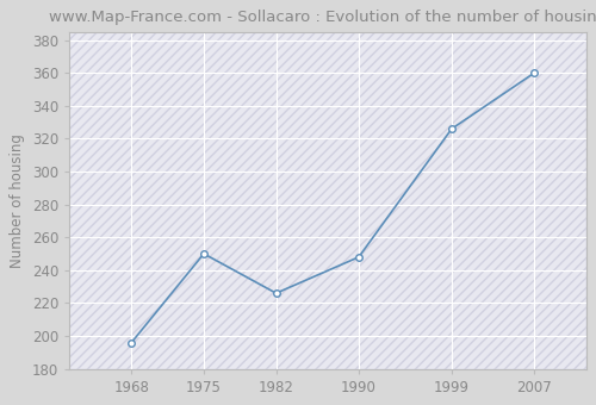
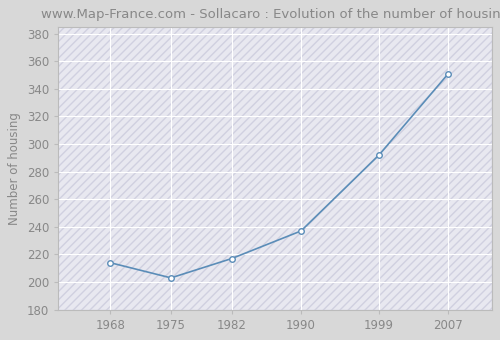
1968: 196 -> 214
1975: 250 -> 203
1982: 226 -> 217
1990: 248 -> 237
1999: 326 -> 292
2007: 360 -> 351
